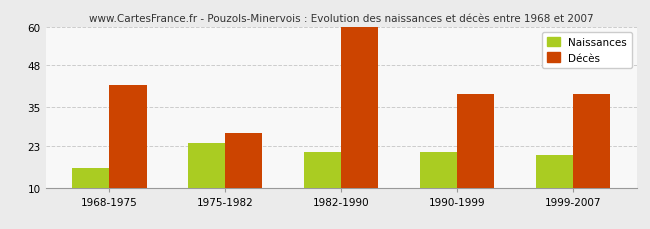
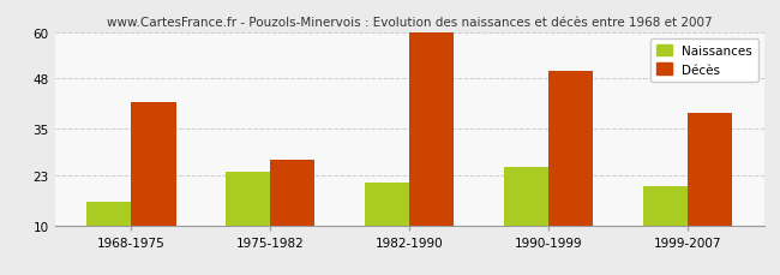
Naissances/1990-1999: 21 -> 25
Décès/1990-1999: 39 -> 50
